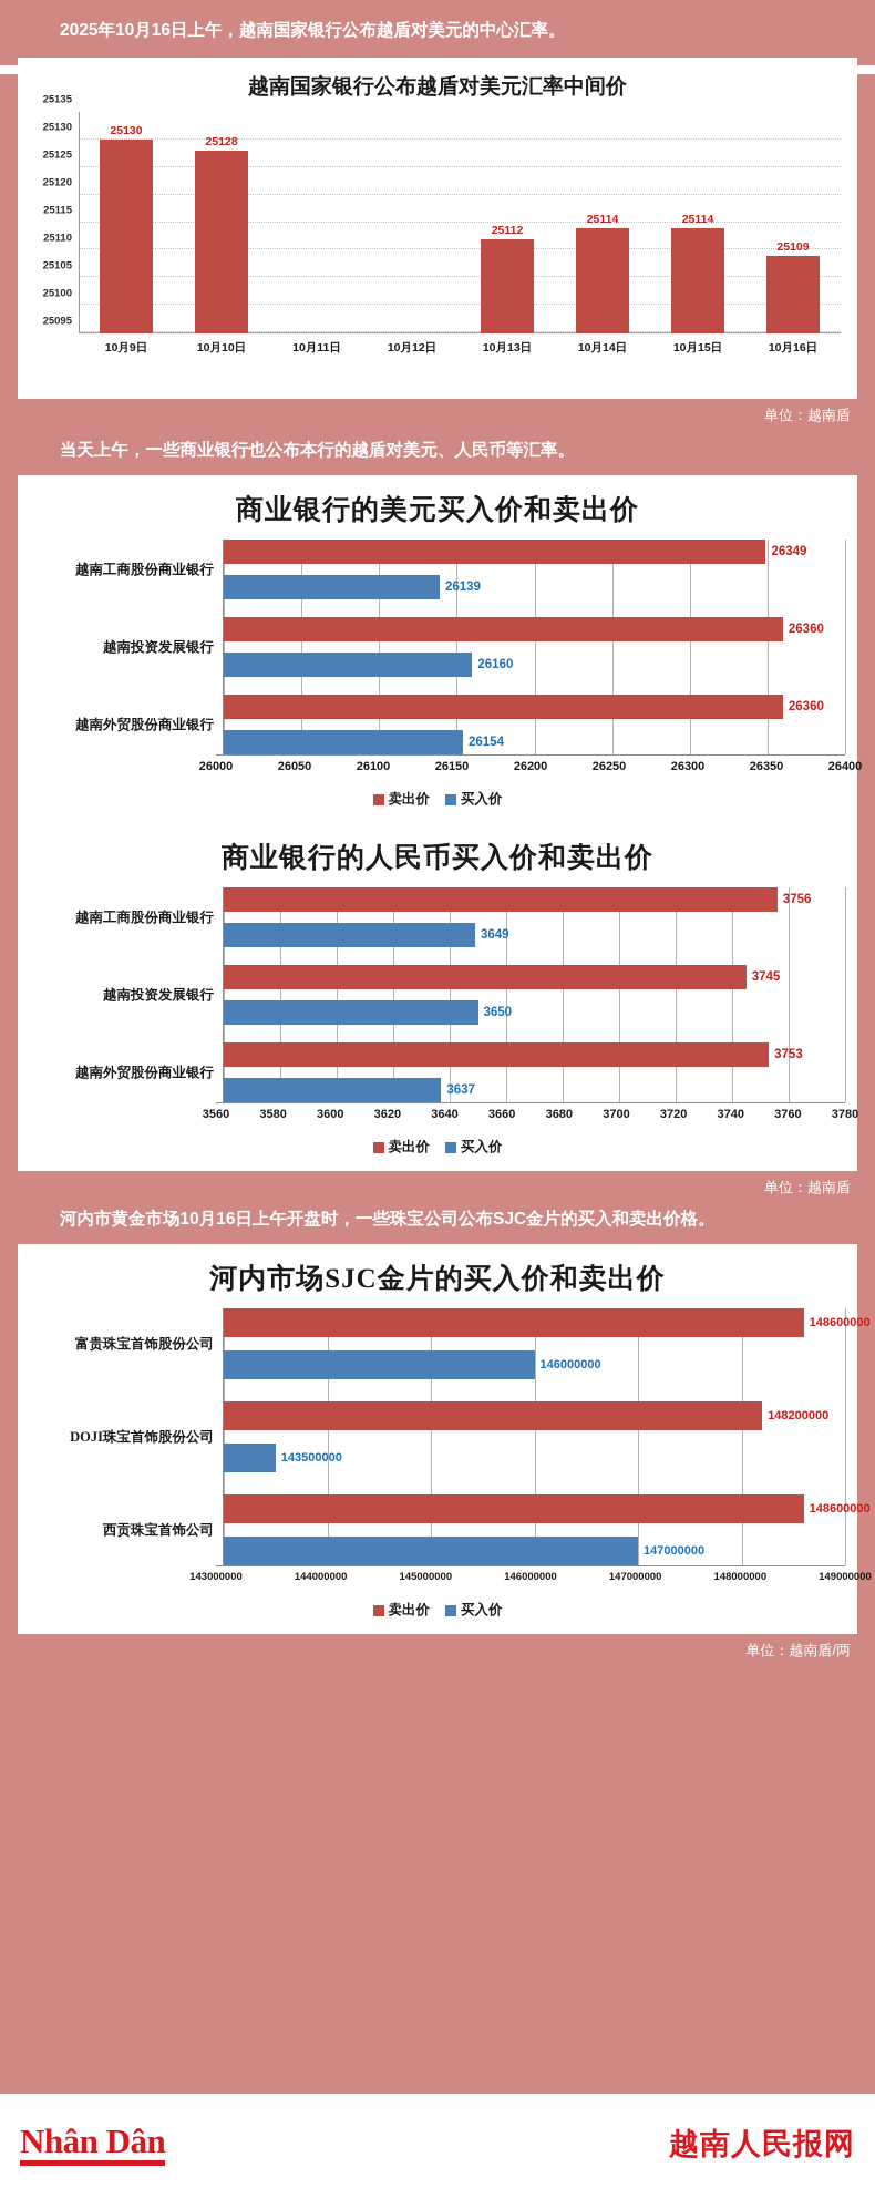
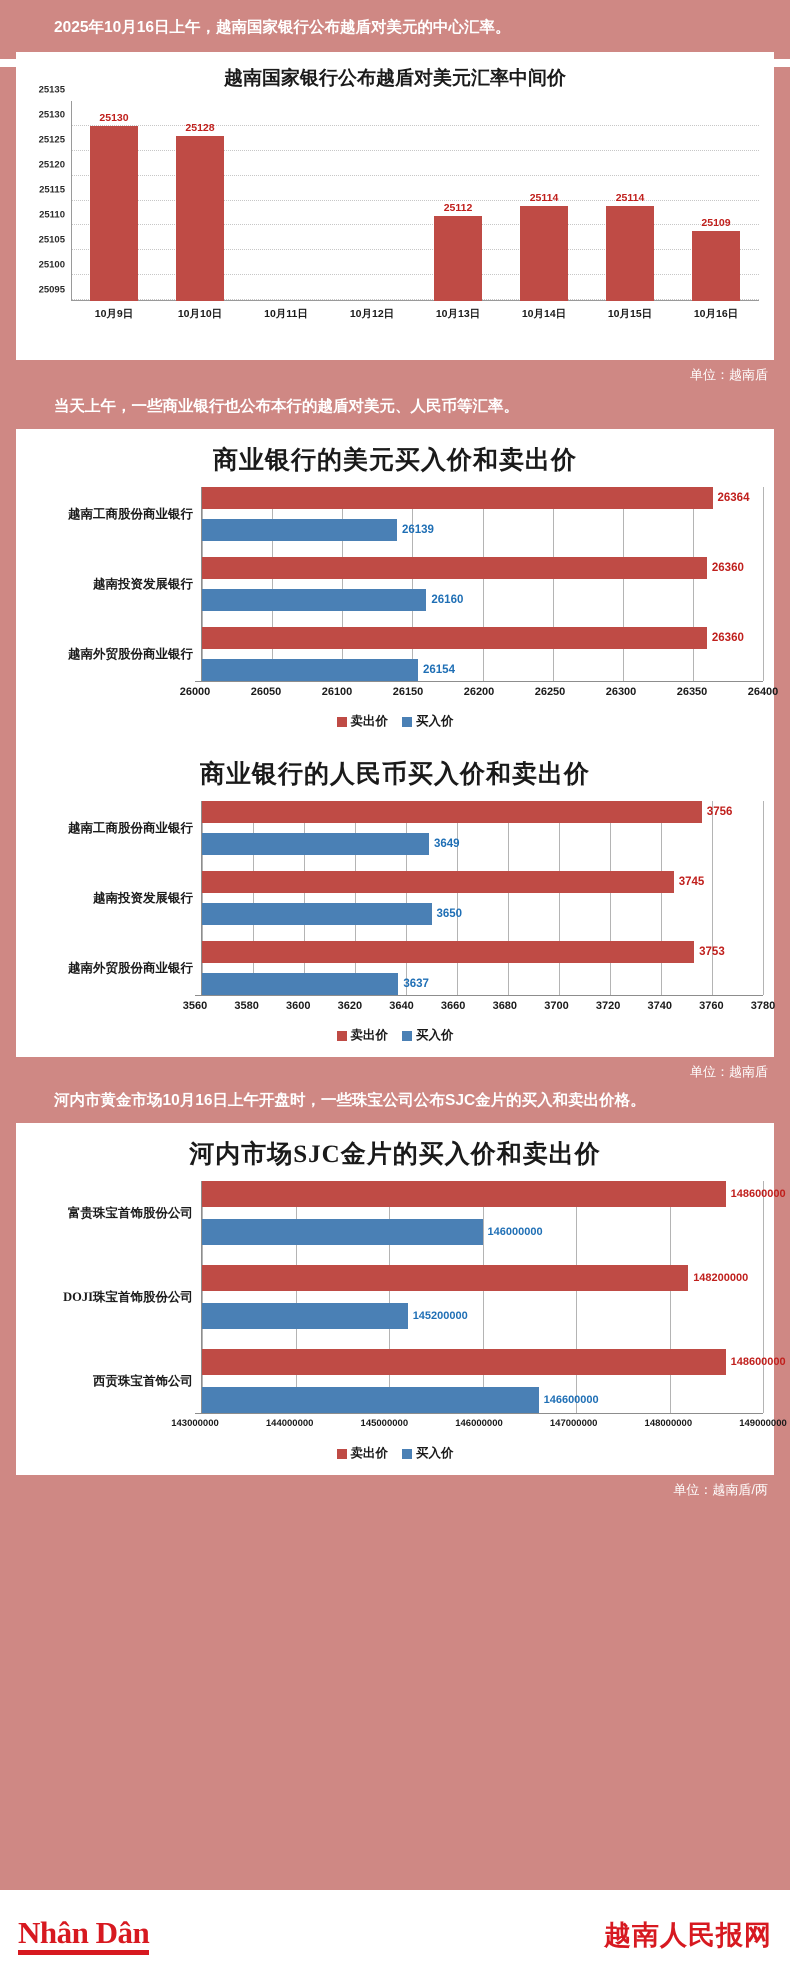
商业银行的美元买入价和卖出价/卖出价/越南工商股份商业银行: 26349 -> 26364
河内市场SJC金片的买入价和卖出价/买入价/DOJI珠宝首饰股份公司: 143500000 -> 145200000
河内市场SJC金片的买入价和卖出价/买入价/西贡珠宝首饰公司: 147000000 -> 146600000
